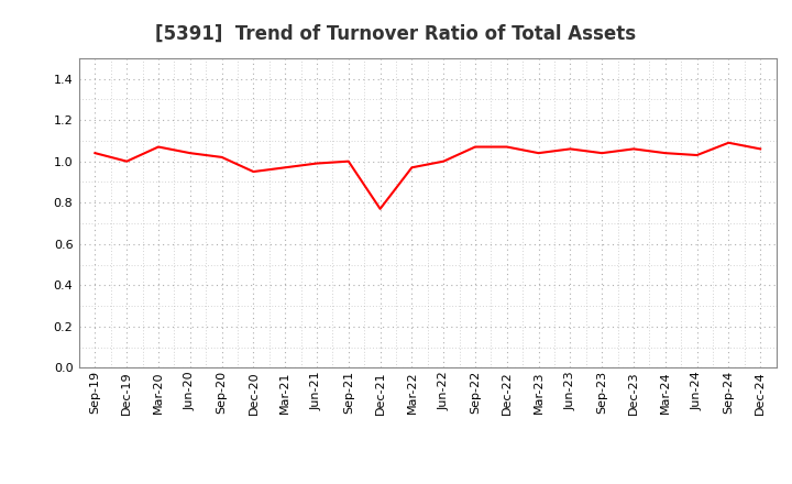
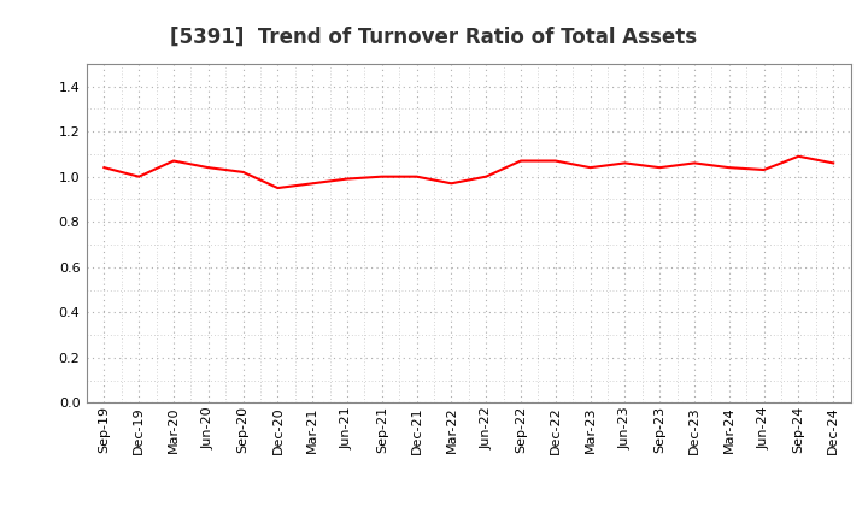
Dec-21: 0.77 -> 1.00
